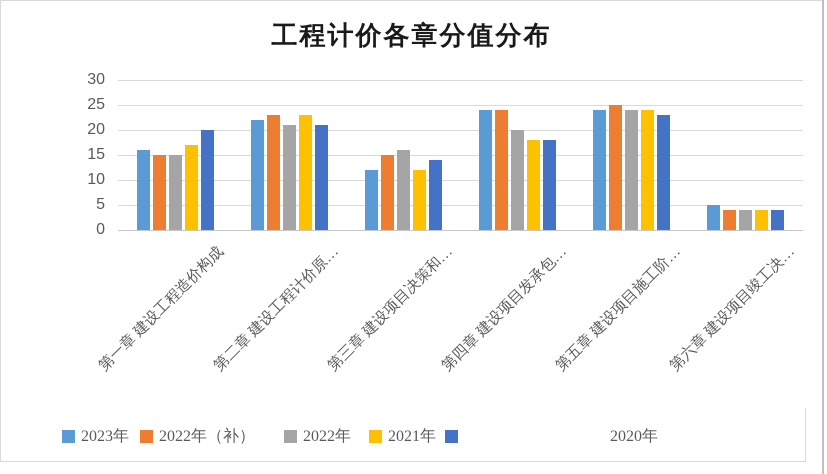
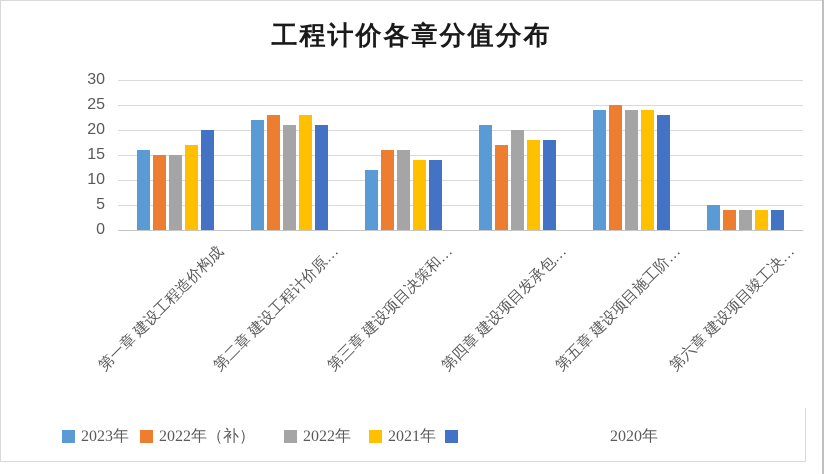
2022年（补）/第三章 建设项目决策和…: 15 -> 16
2021年/第三章 建设项目决策和…: 12 -> 14
2023年/第四章 建设项目发承包…: 24 -> 21
2022年（补）/第四章 建设项目发承包…: 24 -> 17
